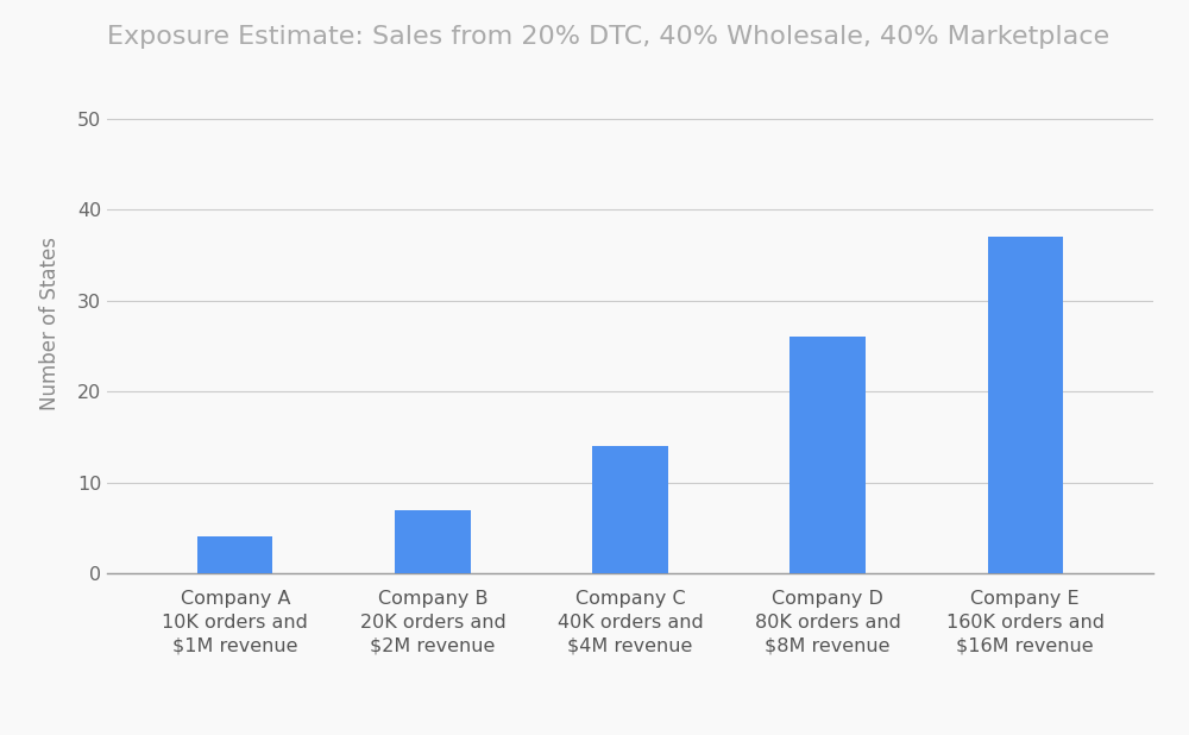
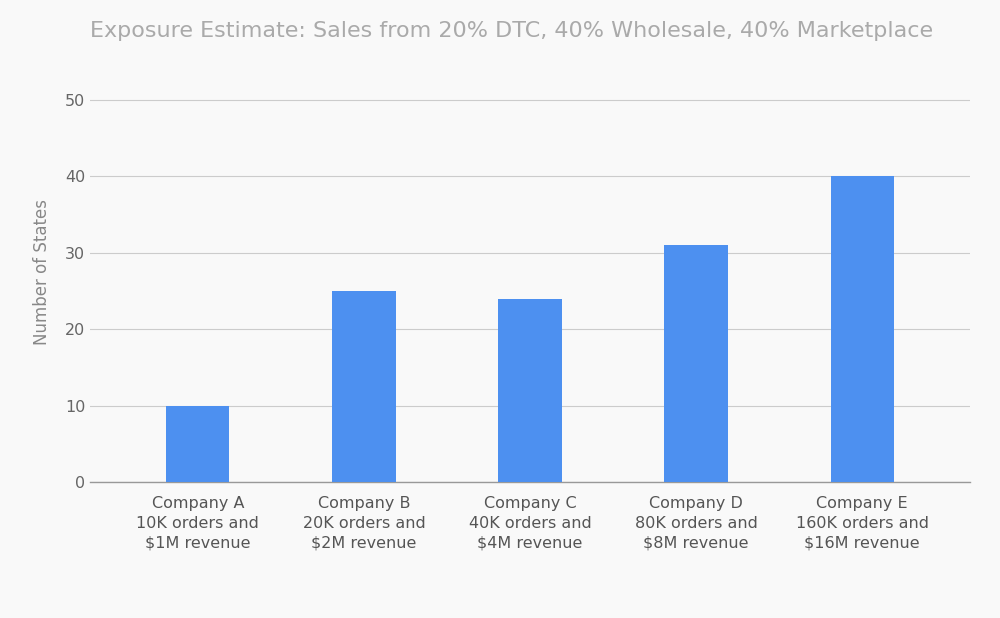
Company A 10K orders and $1M revenue: 4 -> 10
Company B 20K orders and $2M revenue: 7 -> 25
Company C 40K orders and $4M revenue: 14 -> 24
Company D 80K orders and $8M revenue: 26 -> 31
Company E 160K orders and $16M revenue: 37 -> 40
